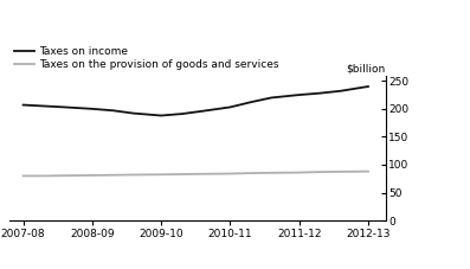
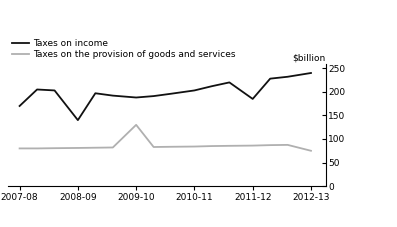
Taxes on income/2007-08: 207 -> 170
Taxes on income/2008-09: 200 -> 140
Taxes on the provision of goods and services/2009-10: 82 -> 130
Taxes on income/2011-12: 225 -> 185
Taxes on the provision of goods and services/2012-13: 88 -> 75
